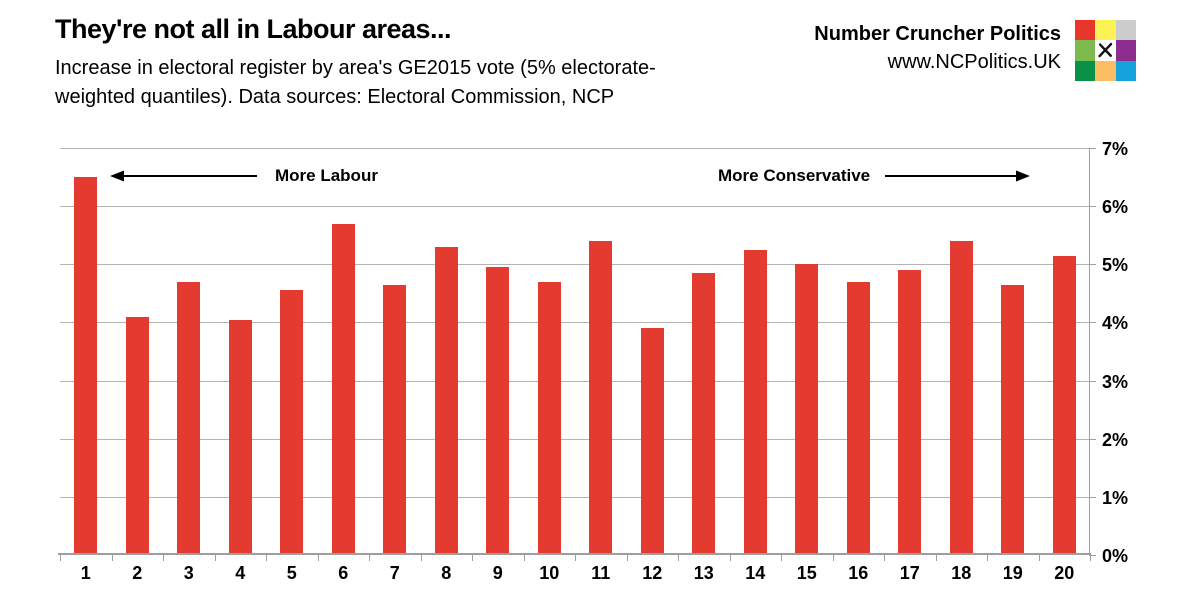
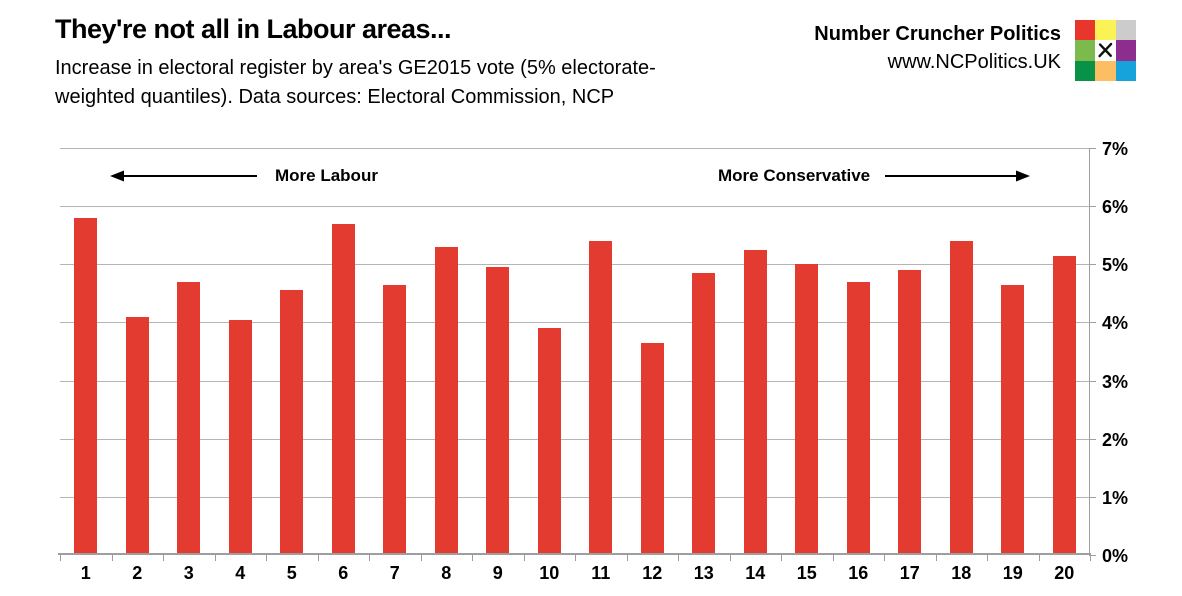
1: 6.5% -> 5.8%
10: 4.7% -> 3.9%
12: 3.9% -> 3.6%
